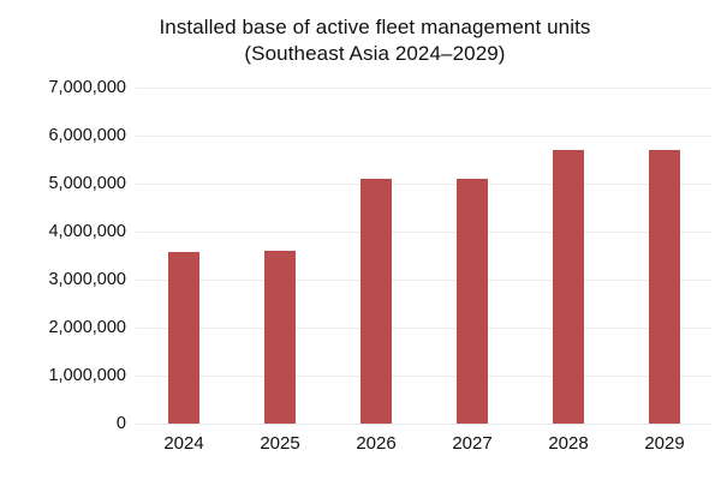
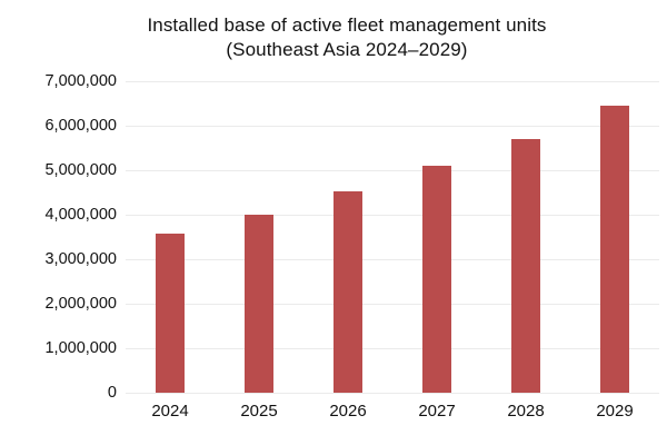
2025: 3600000 -> 4000000
2026: 5100000 -> 4500000
2029: 5700000 -> 6400000
